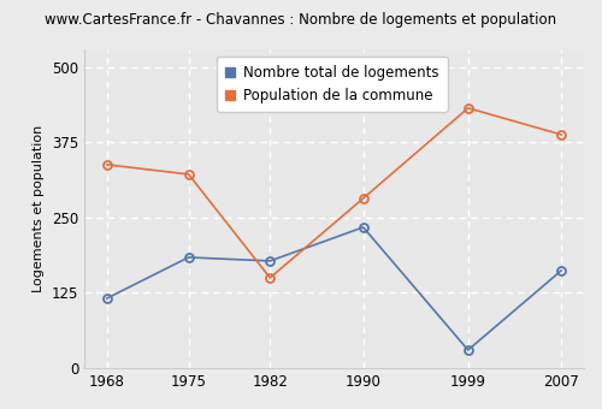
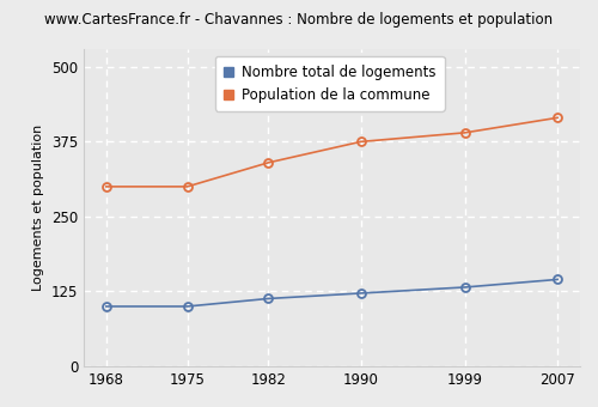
Nombre total de logements/1968: 116 -> 100
Population de la commune/1968: 338 -> 300
Nombre total de logements/1975: 184 -> 100
Population de la commune/1975: 322 -> 300
Nombre total de logements/1982: 178 -> 113
Population de la commune/1982: 150 -> 340
Nombre total de logements/1990: 234 -> 122
Population de la commune/1990: 282 -> 375
Nombre total de logements/1999: 30 -> 132
Population de la commune/1999: 432 -> 390
Nombre total de logements/2007: 162 -> 145
Population de la commune/2007: 388 -> 415
